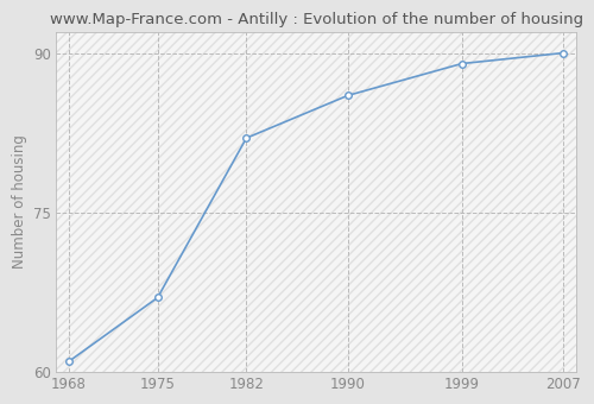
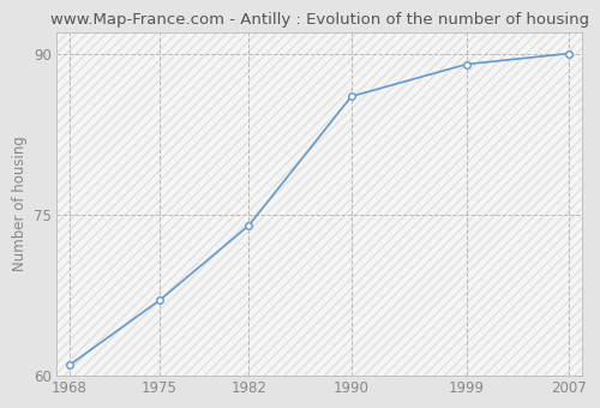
1982: 82 -> 74
